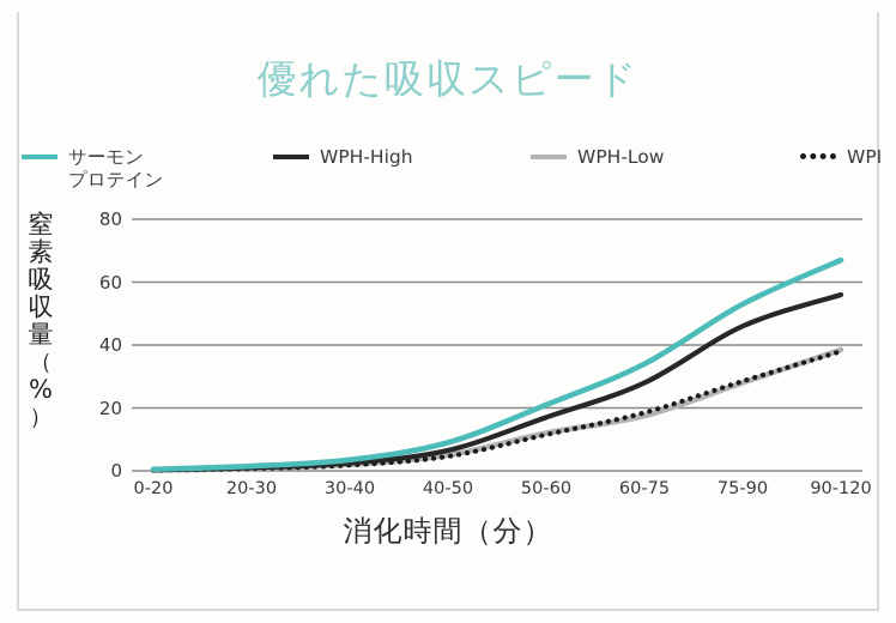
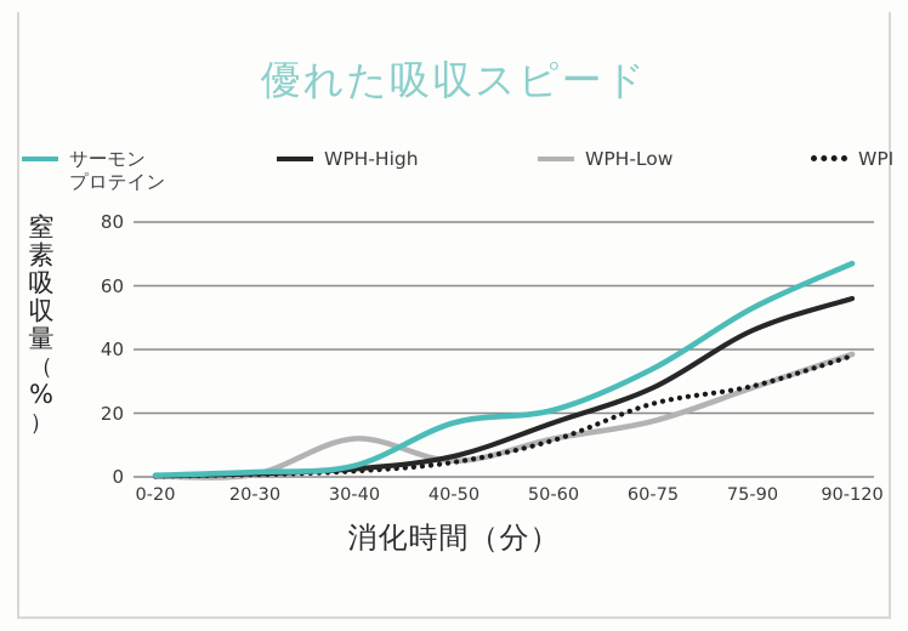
WPH-Low/30-40: 2 -> 12
サーモン プロテイン/40-50: 9 -> 17
WPI/60-75: 18 -> 23
